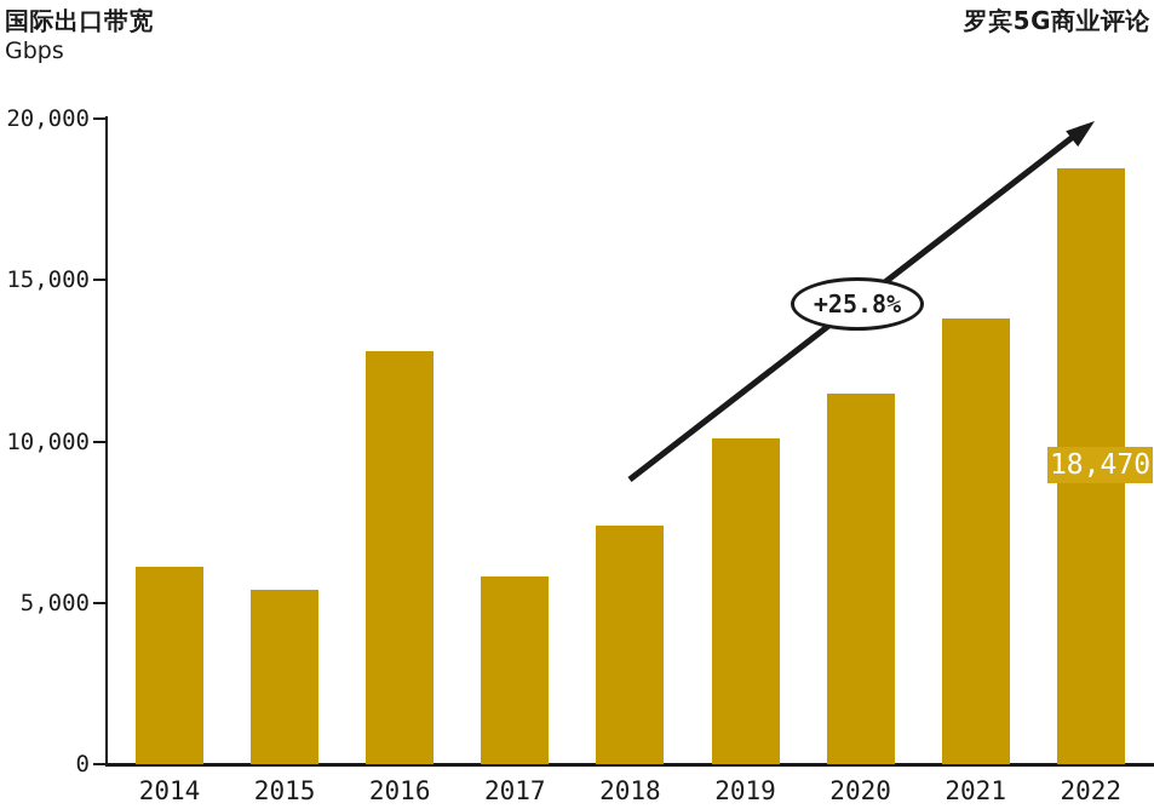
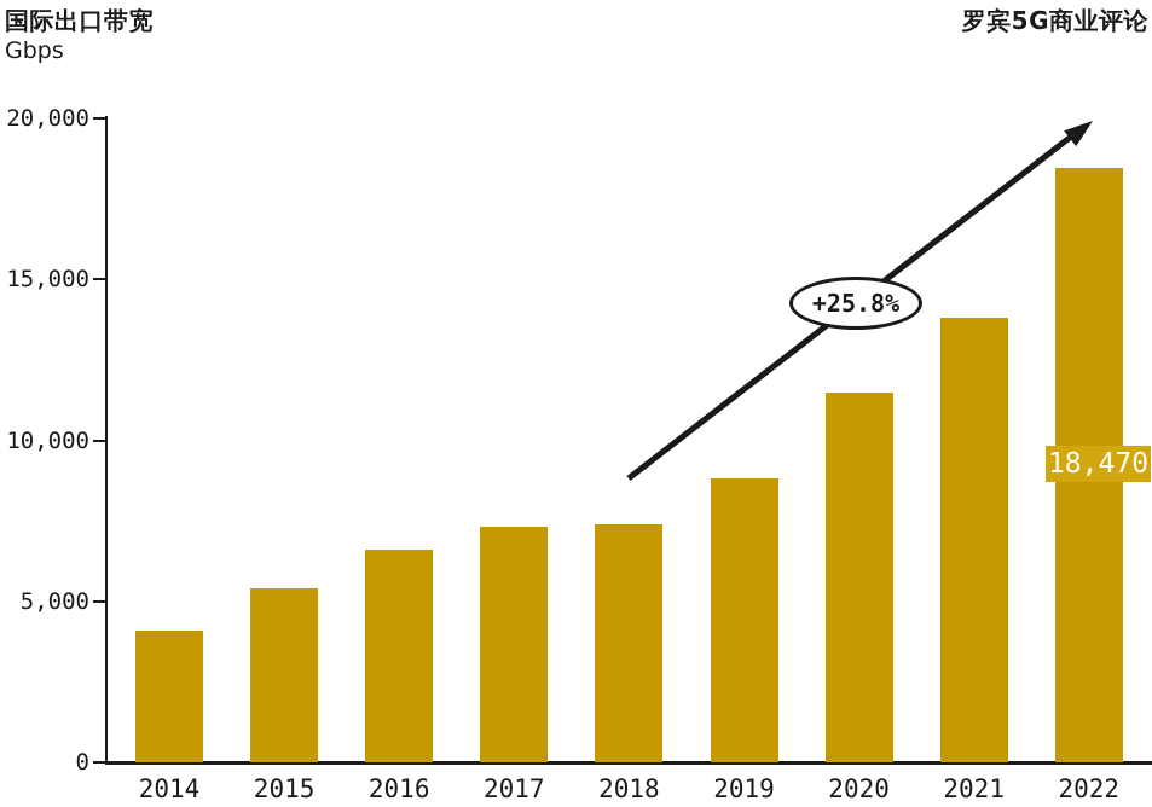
2014: 6100 -> 4100
2016: 12800 -> 6600
2017: 5800 -> 7300
2019: 10100 -> 8800
